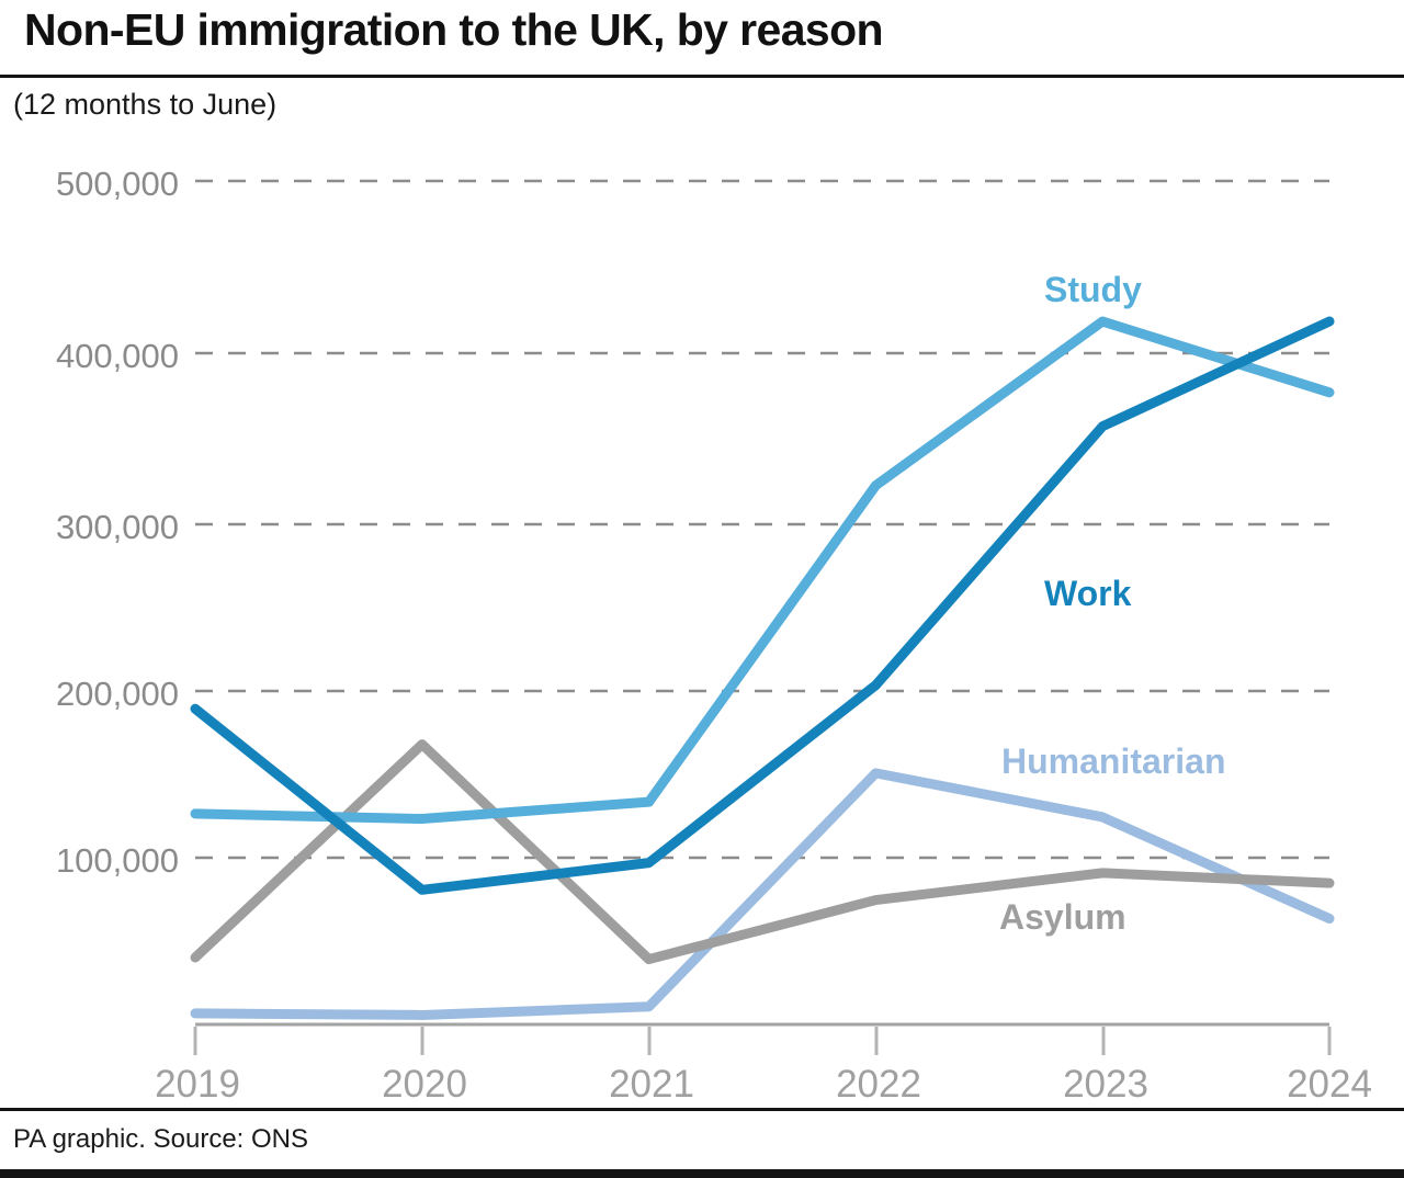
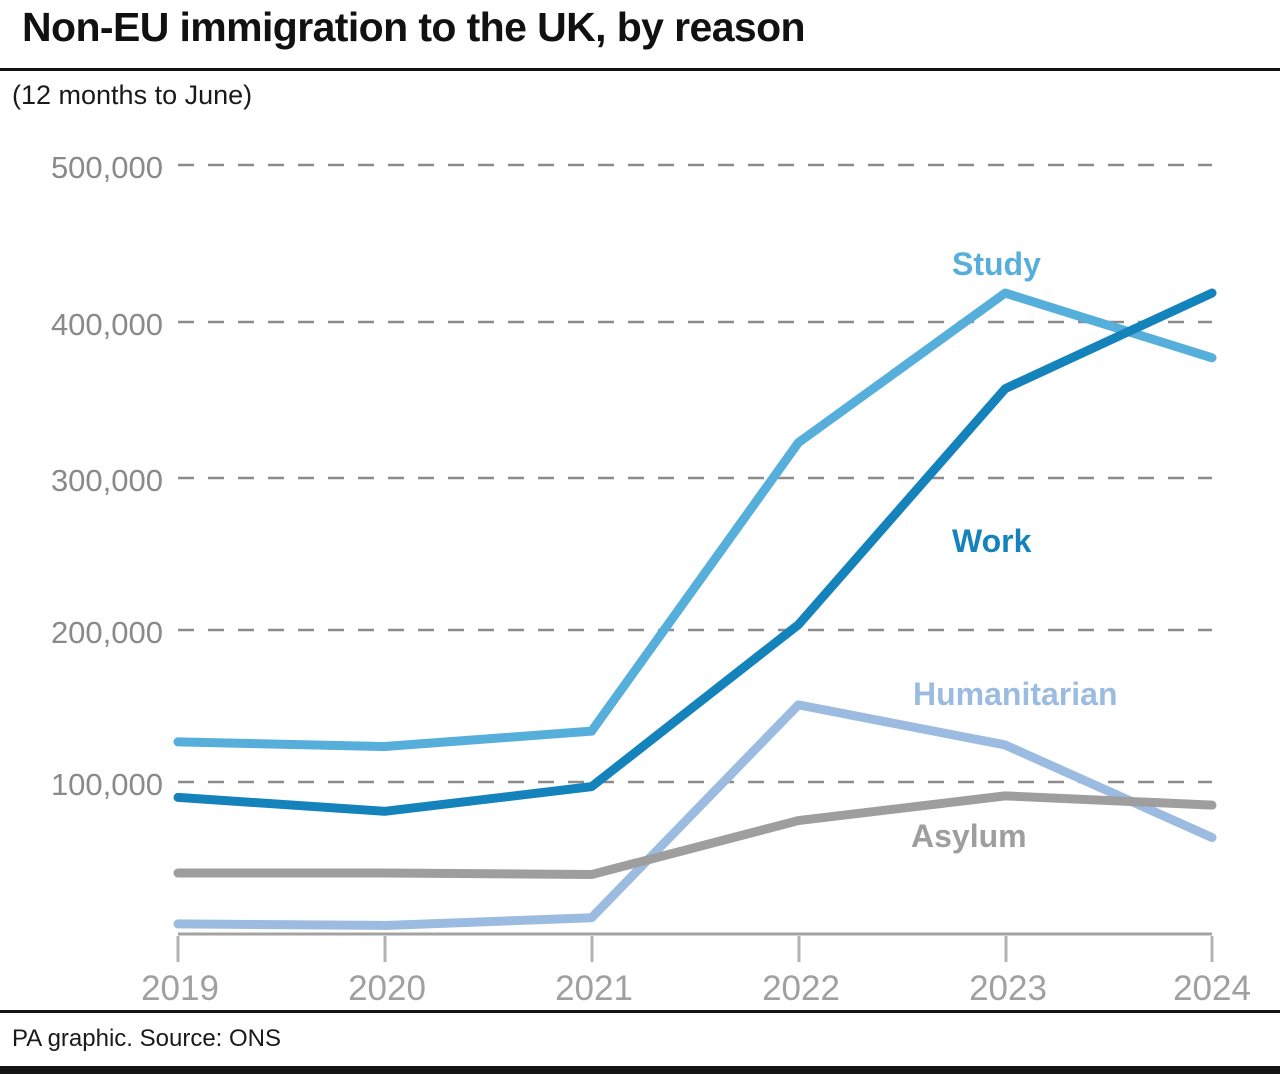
Work/2019: 188000 -> 90000
Asylum/2020: 167000 -> 41000
